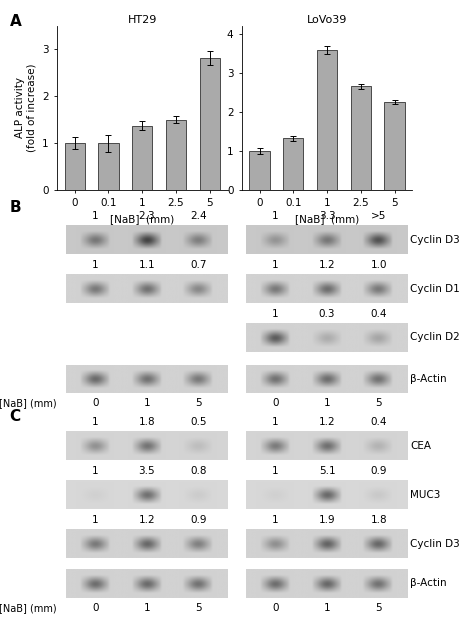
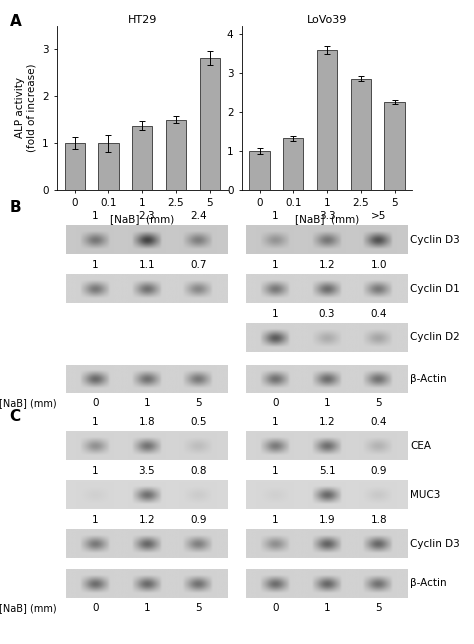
LoVo39/2.5: 2.65 -> 2.85
